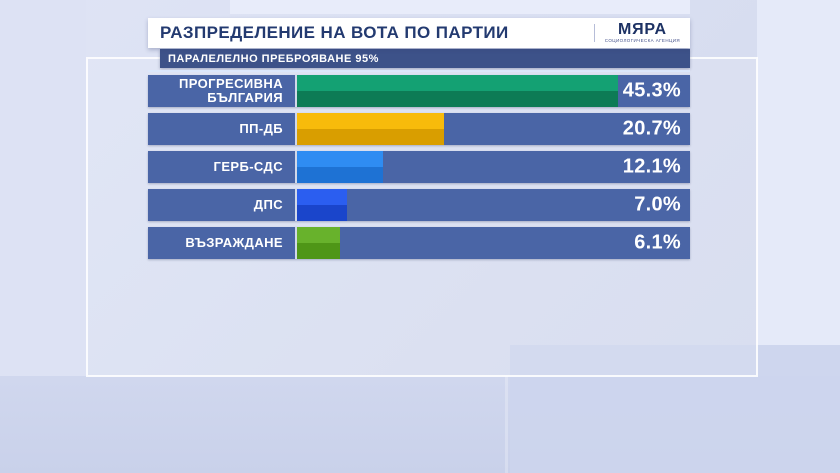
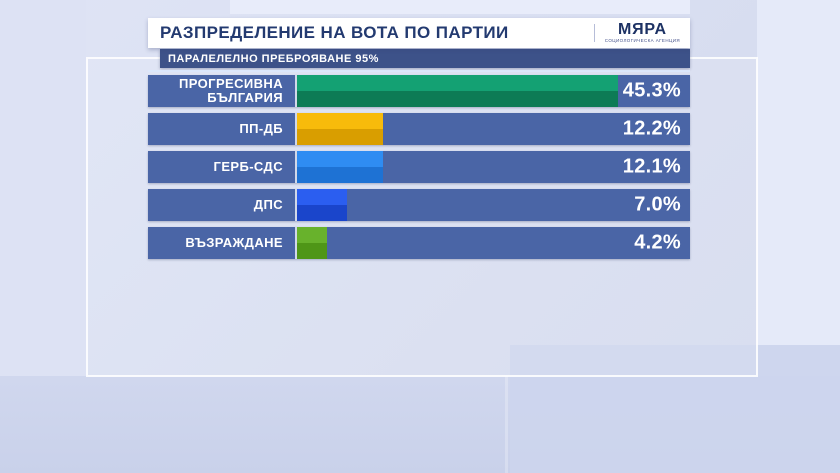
ПП-ДБ: 20.7% -> 12.2%
ВЪЗРАЖДАНЕ: 6.1% -> 4.2%
